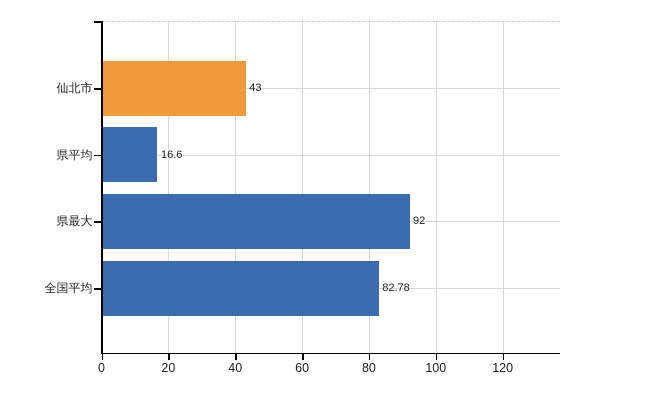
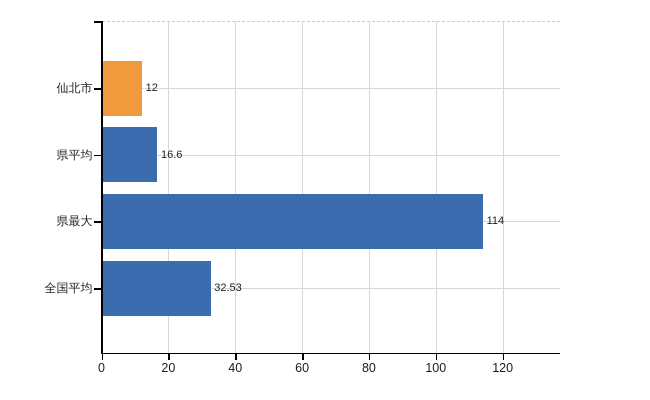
仙北市: 43 -> 12
県最大: 92 -> 114
全国平均: 82.78 -> 32.53
